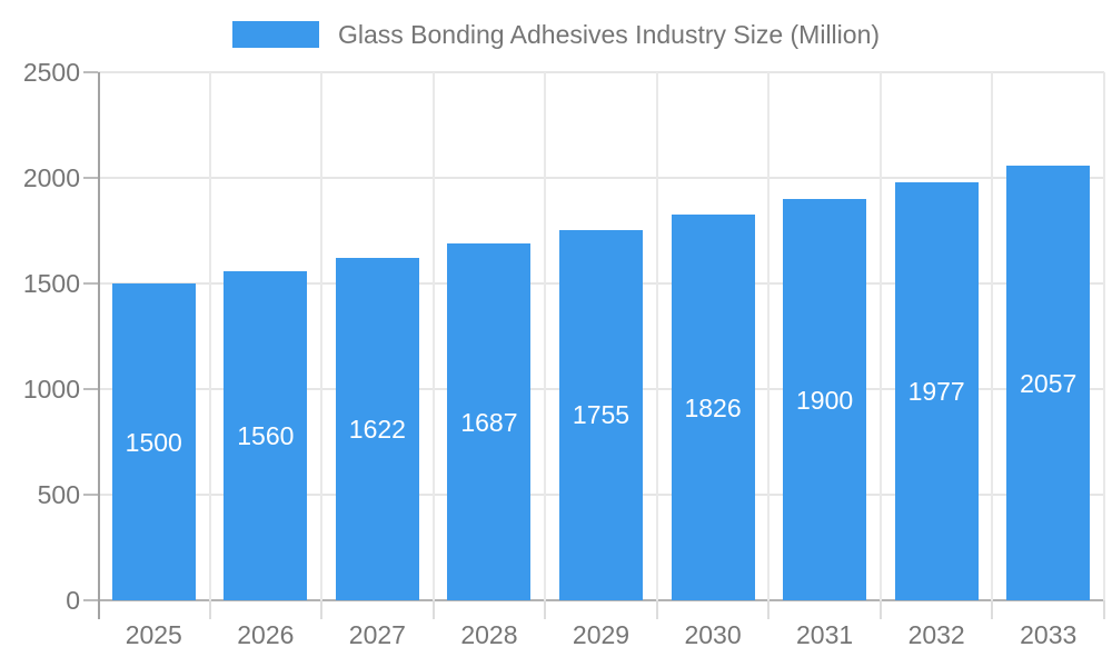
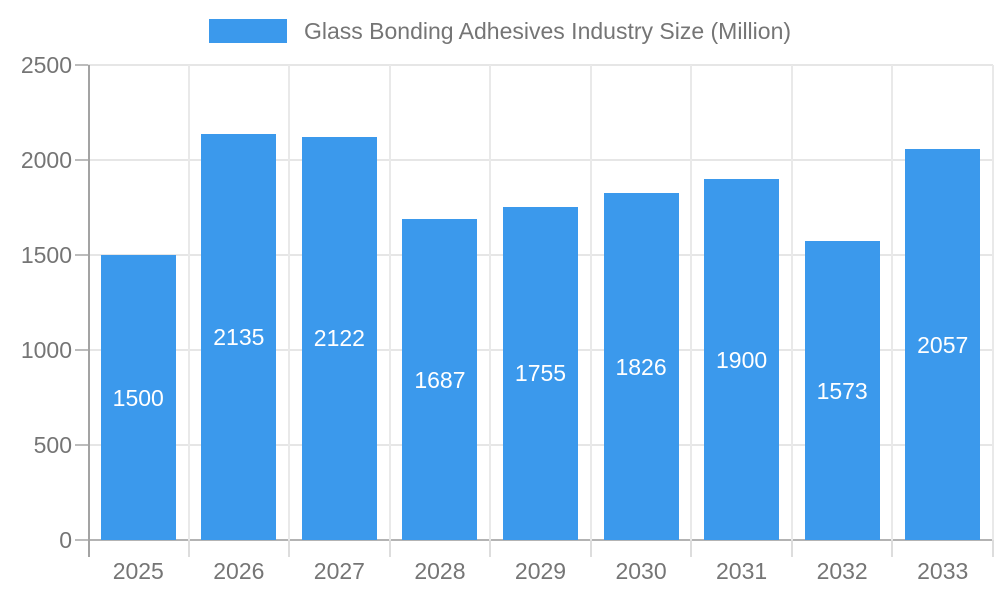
2026: 1560 -> 2135
2027: 1622 -> 2122
2032: 1977 -> 1573
